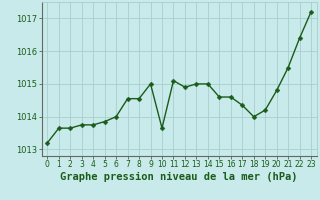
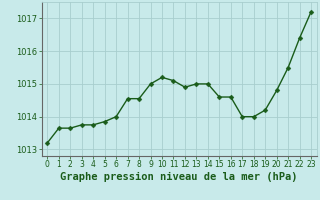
10: 1013.65 -> 1015.20
17: 1014.35 -> 1014.00
